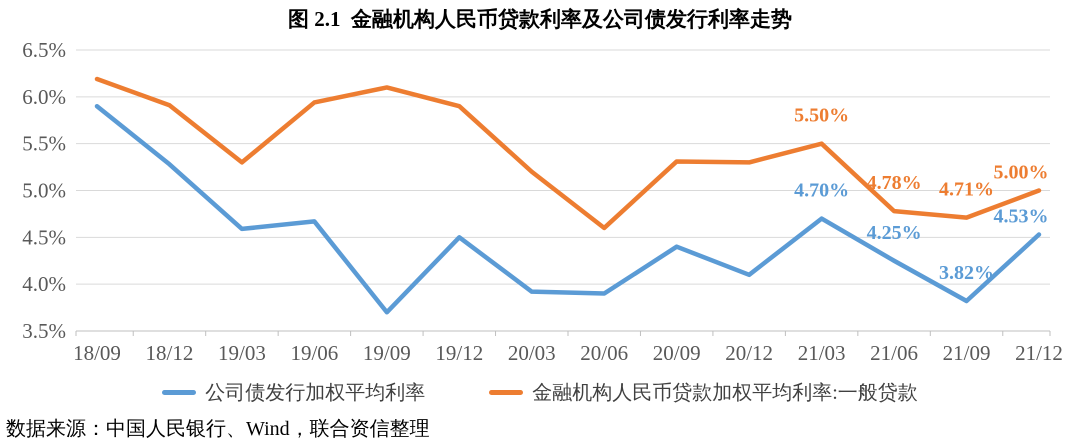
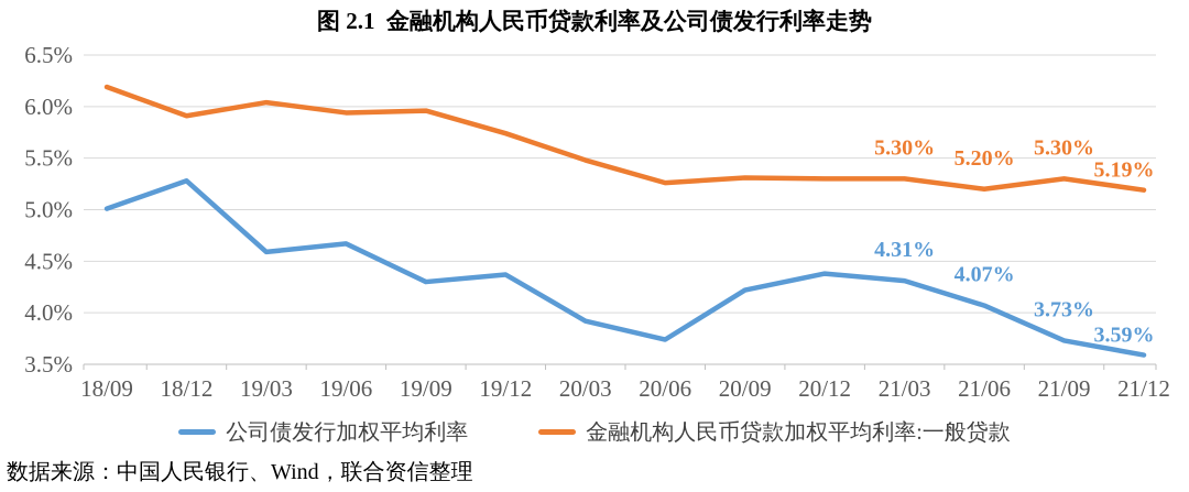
公司债发行加权平均利率/18/09: 5.9% -> 5.0%
金融机构人民币贷款加权平均利率:一般贷款/19/03: 5.3% -> 6.0%
公司债发行加权平均利率/19/09: 3.7% -> 4.3%
金融机构人民币贷款加权平均利率:一般贷款/19/09: 6.1% -> 6.0%
公司债发行加权平均利率/19/12: 4.5% -> 4.4%
金融机构人民币贷款加权平均利率:一般贷款/19/12: 5.9% -> 5.7%
金融机构人民币贷款加权平均利率:一般贷款/20/03: 5.2% -> 5.5%
公司债发行加权平均利率/20/06: 3.9% -> 3.7%
金融机构人民币贷款加权平均利率:一般贷款/20/06: 4.6% -> 5.3%
公司债发行加权平均利率/20/09: 4.4% -> 4.2%
公司债发行加权平均利率/20/12: 4.1% -> 4.4%
公司债发行加权平均利率/21/03: 4.70% -> 4.31%
金融机构人民币贷款加权平均利率:一般贷款/21/03: 5.50% -> 5.30%
公司债发行加权平均利率/21/06: 4.25% -> 4.07%
金融机构人民币贷款加权平均利率:一般贷款/21/06: 4.78% -> 5.20%
公司债发行加权平均利率/21/09: 3.82% -> 3.73%
金融机构人民币贷款加权平均利率:一般贷款/21/09: 4.71% -> 5.30%
公司债发行加权平均利率/21/12: 4.53% -> 3.59%
金融机构人民币贷款加权平均利率:一般贷款/21/12: 5.00% -> 5.19%
